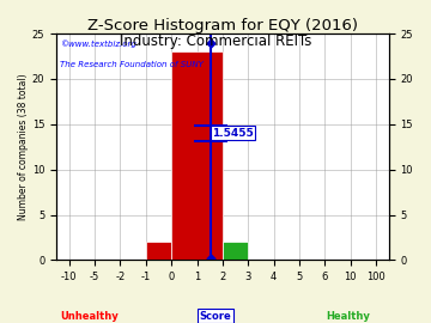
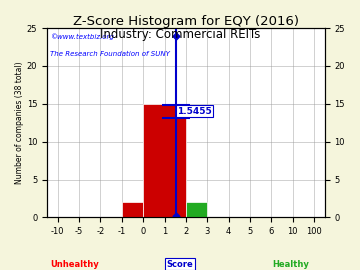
1: 23 -> 15
